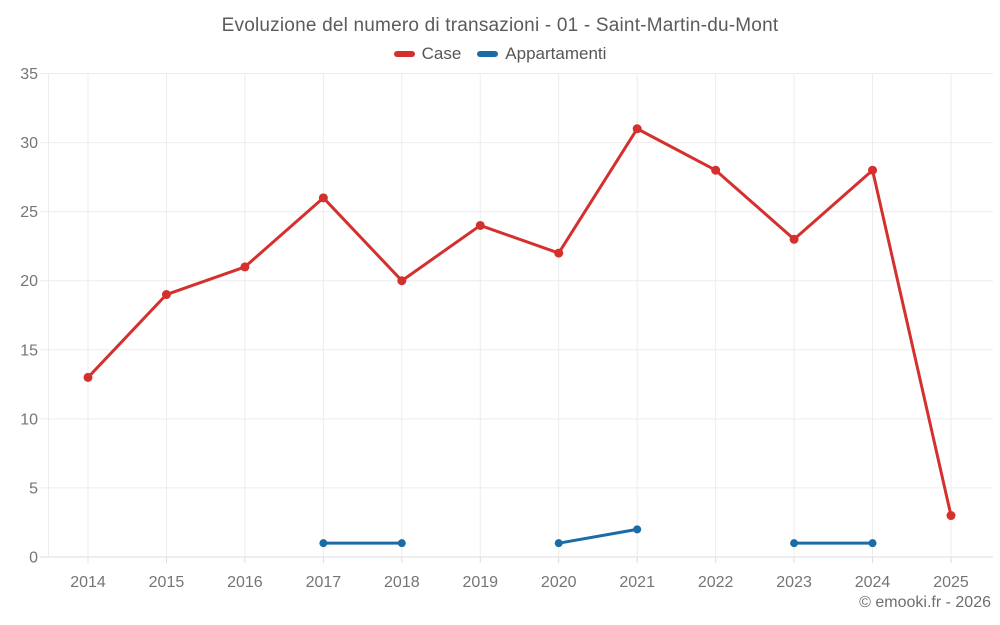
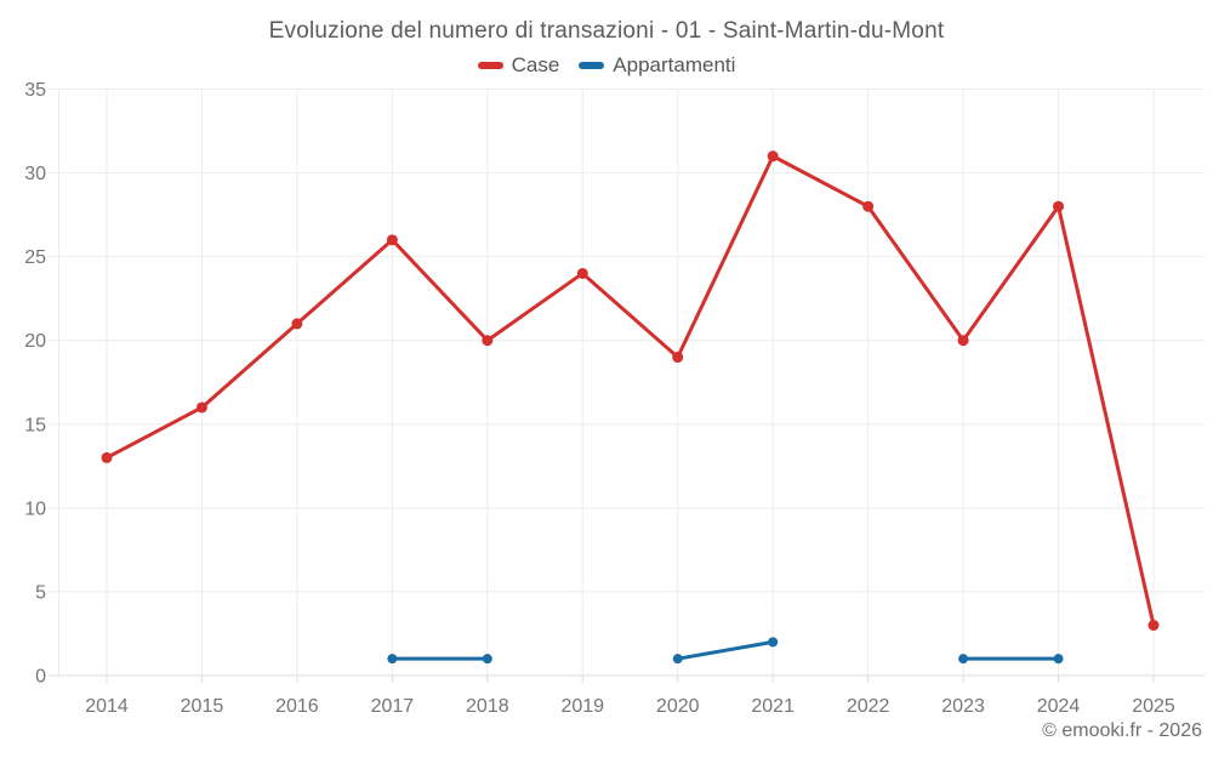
Case/2015: 19 -> 16
Case/2020: 22 -> 19
Case/2023: 23 -> 20
